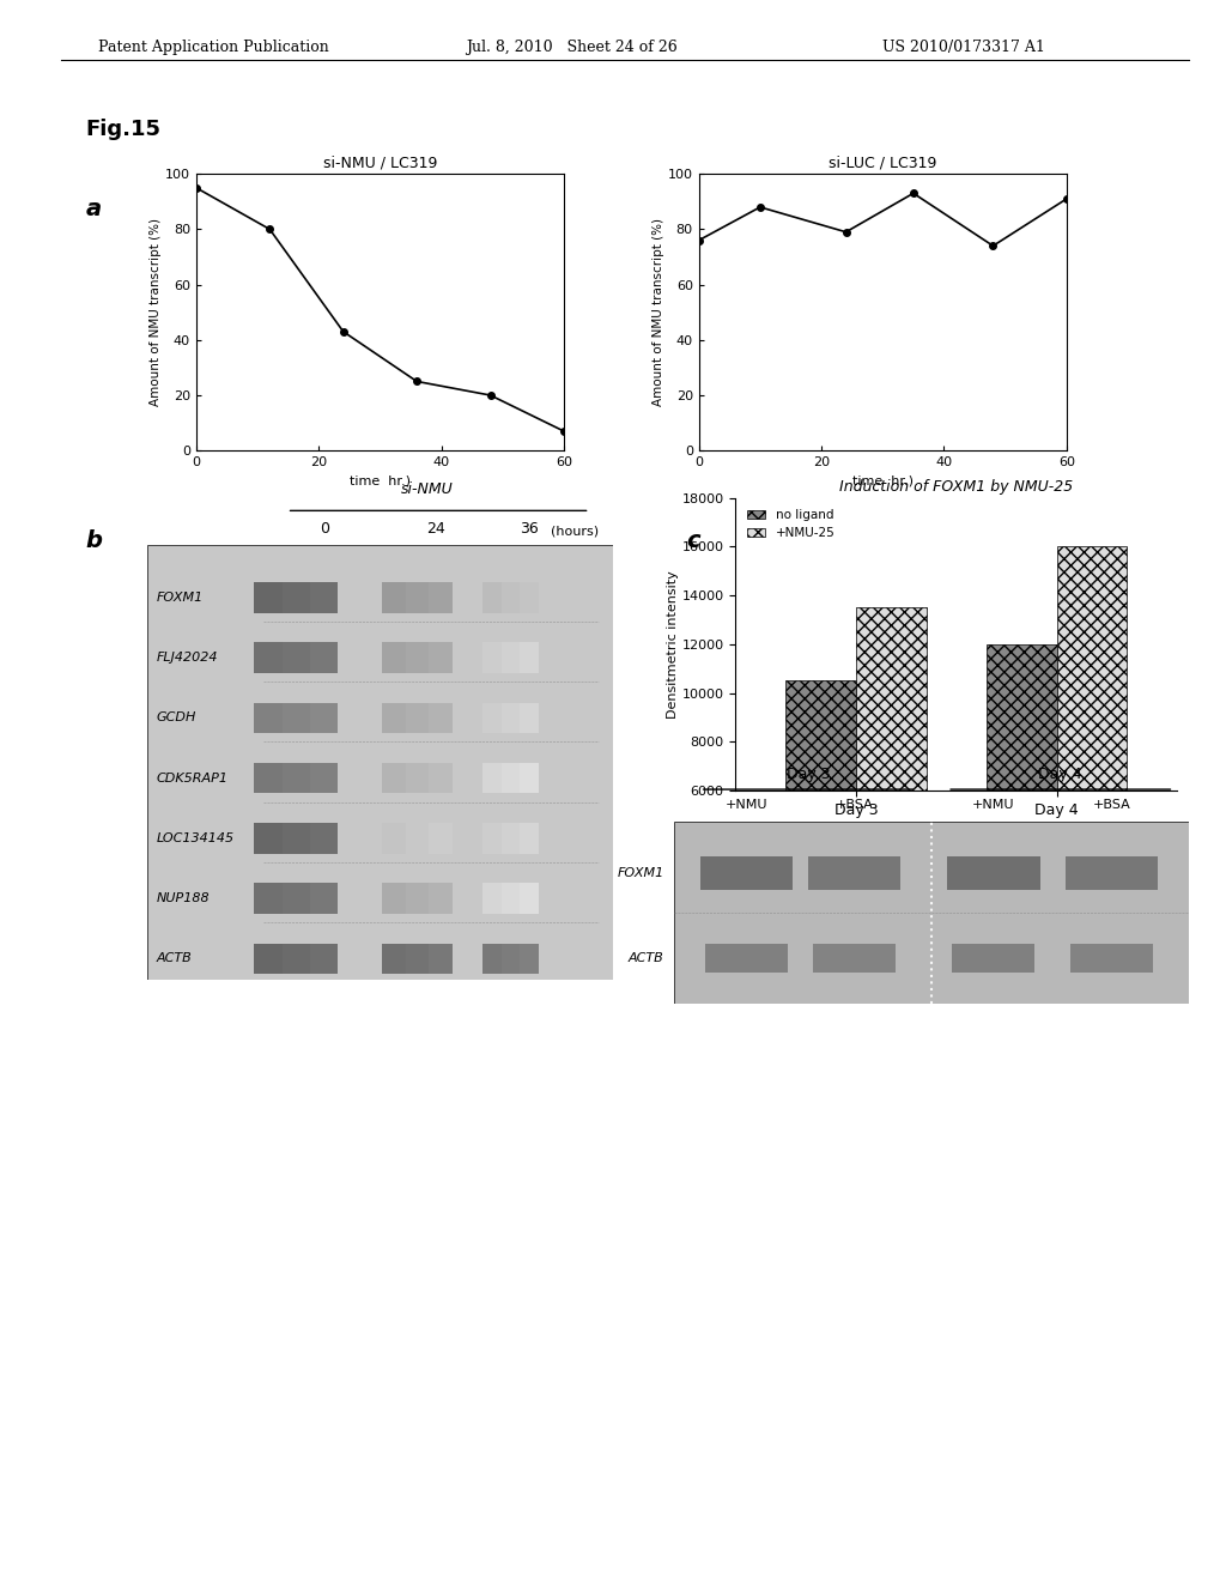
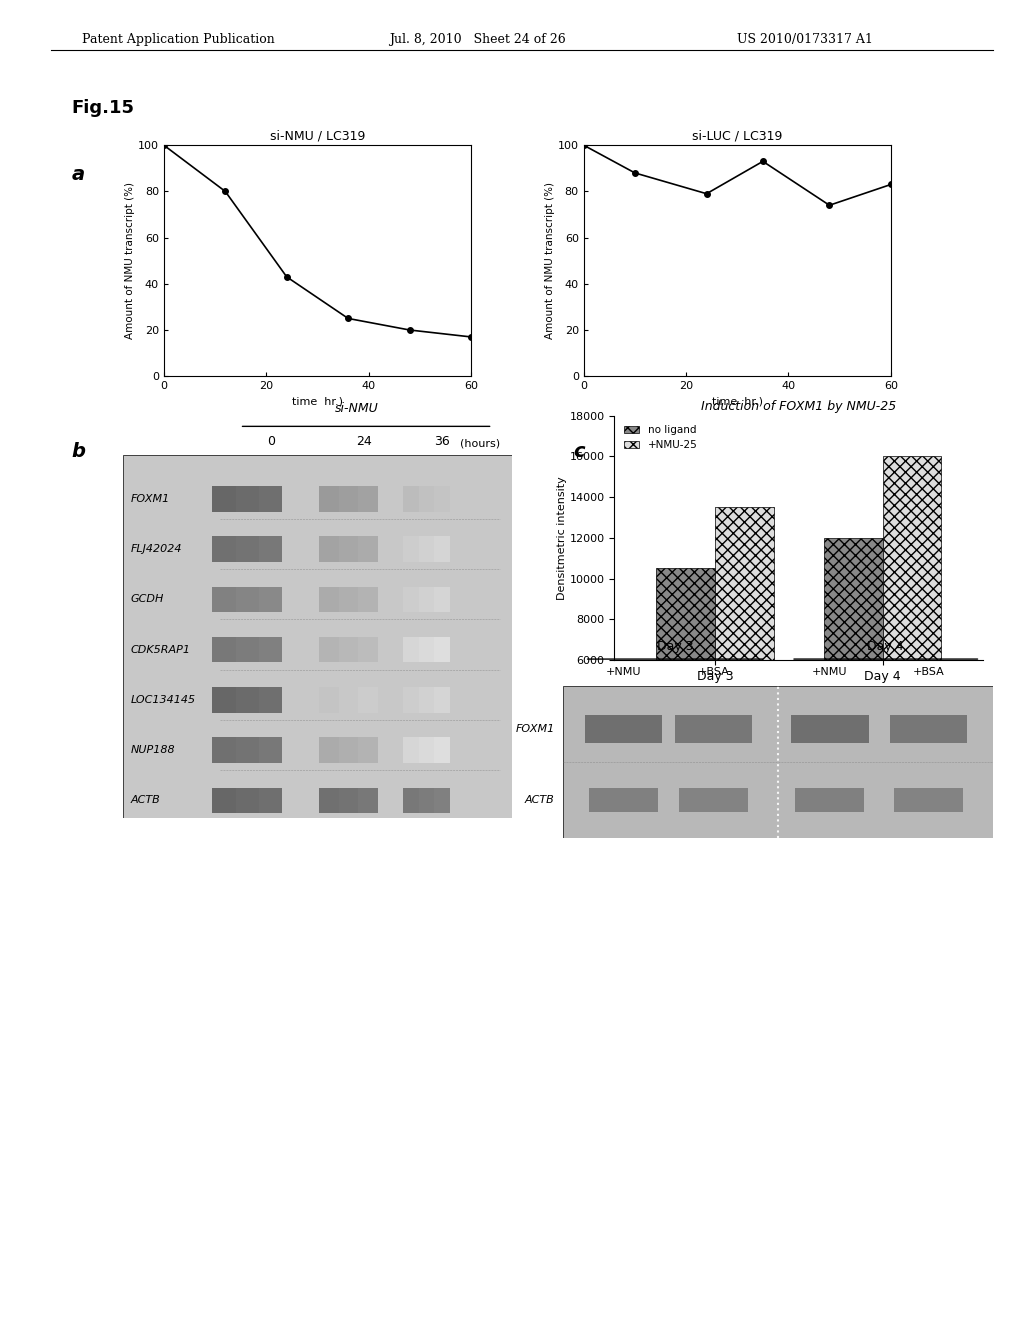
si-NMU / LC319/0: 95 -> 100
si-NMU / LC319/60: 7 -> 17
si-LUC / LC319/0: 76 -> 100
si-LUC / LC319/60: 91 -> 83
